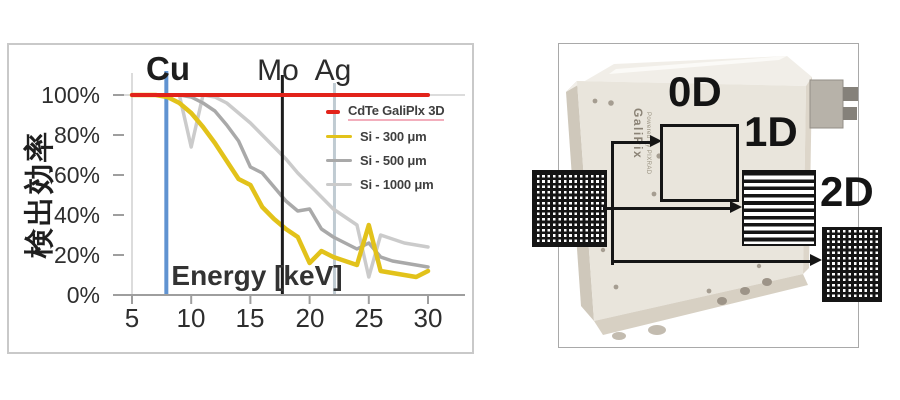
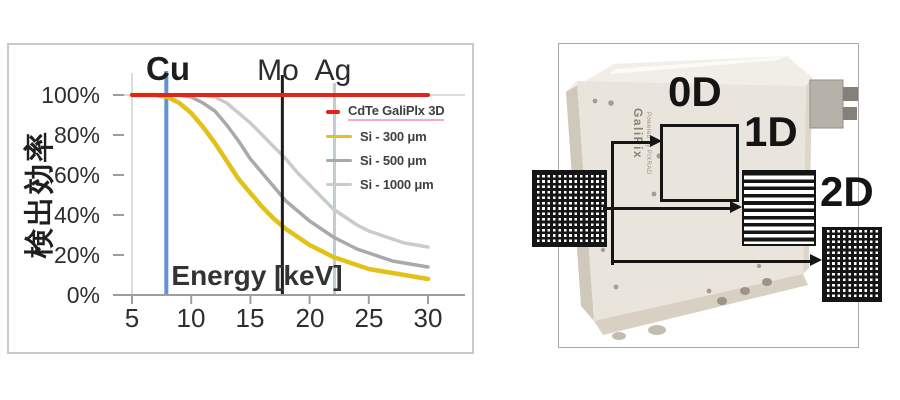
Si - 1000 μm/10: 74% -> 100%
Si - 300 μm/15: 55% -> 51%
Si - 500 μm/15: 64% -> 68%
Si - 300 μm/20: 16% -> 25%
Si - 500 μm/20: 43% -> 37%
Si - 300 μm/25: 35% -> 13%
Si - 500 μm/25: 26% -> 21%
Si - 1000 μm/25: 9% -> 32%
Si - 300 μm/30: 12% -> 8%
